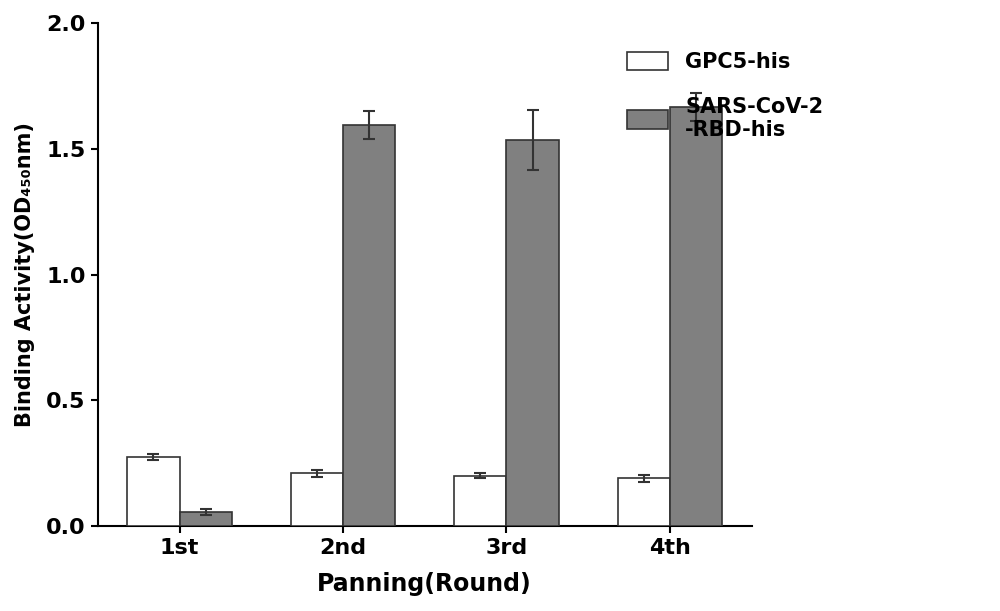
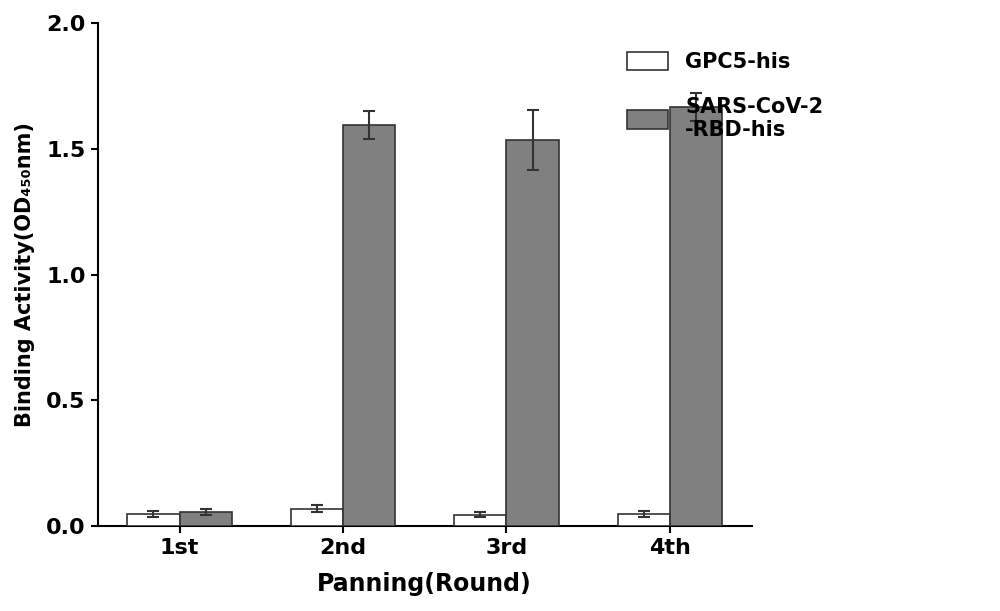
GPC5-his/1st: 0.275 -> 0.050
GPC5-his/2nd: 0.210 -> 0.070
GPC5-his/3rd: 0.200 -> 0.045
GPC5-his/4th: 0.190 -> 0.050
